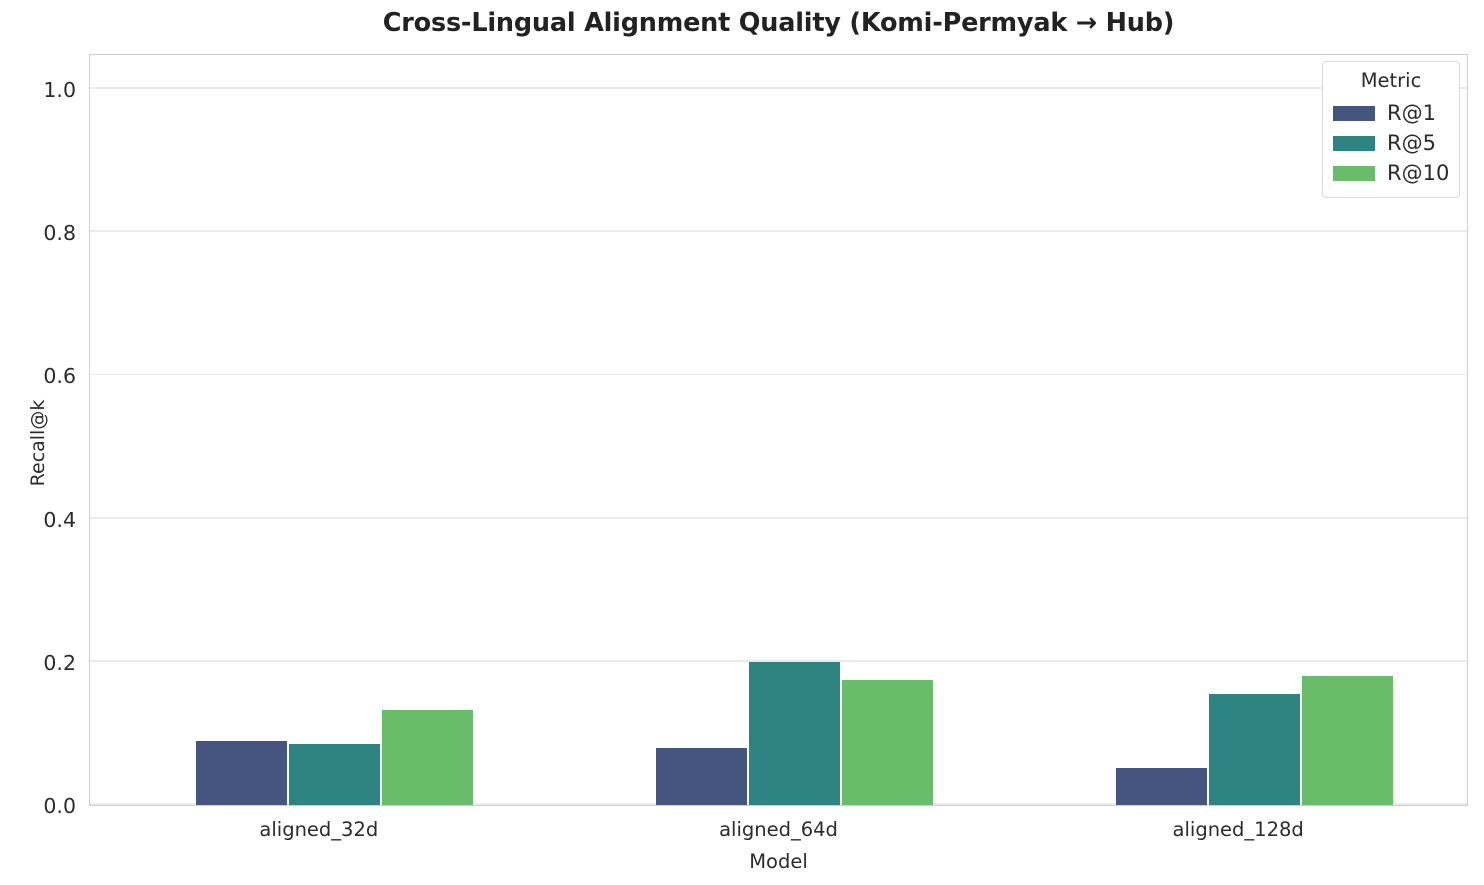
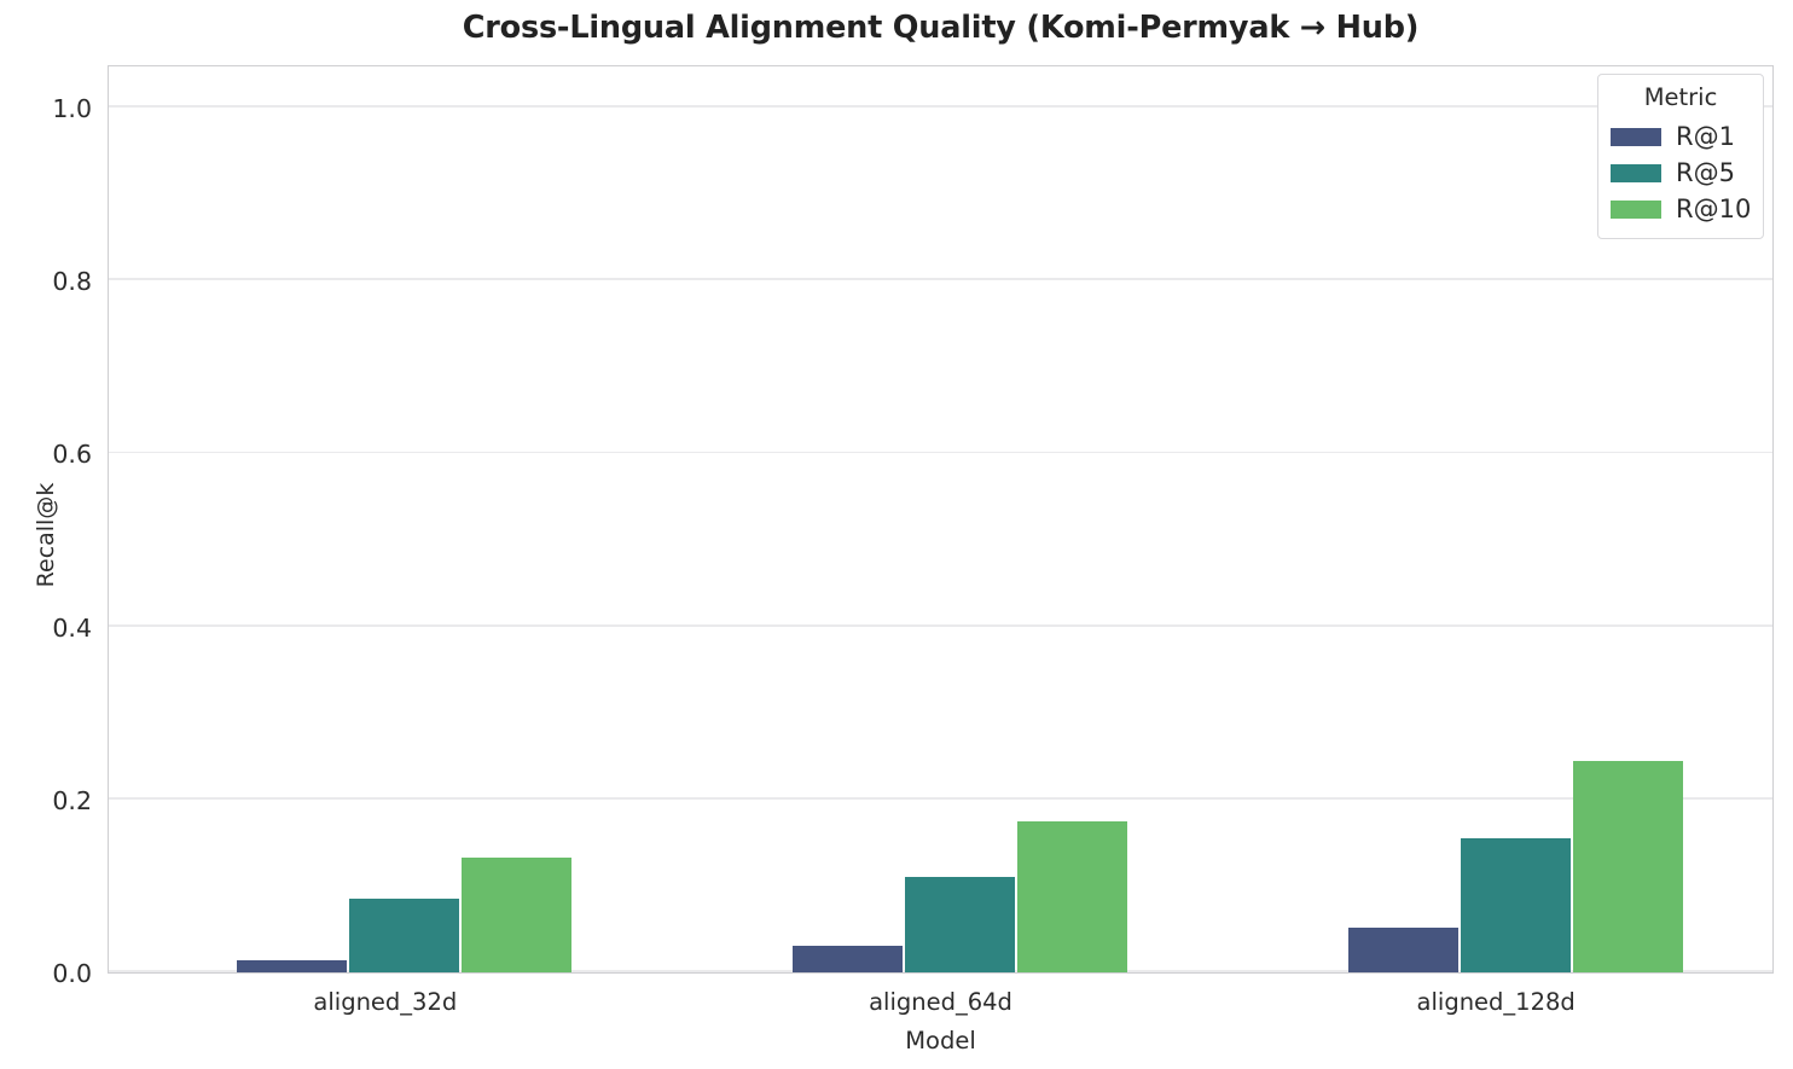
R@1/aligned_32d: 0.09 -> 0.01
R@1/aligned_64d: 0.08 -> 0.03
R@5/aligned_64d: 0.20 -> 0.11
R@10/aligned_128d: 0.18 -> 0.24
